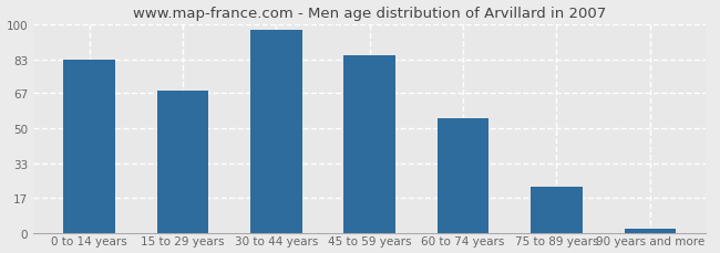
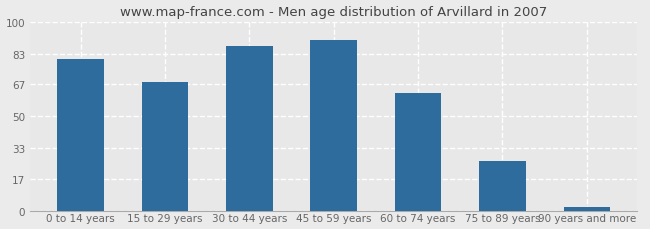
0 to 14 years: 83 -> 80
30 to 44 years: 97 -> 87
45 to 59 years: 85 -> 90
60 to 74 years: 55 -> 62
75 to 89 years: 22 -> 26
